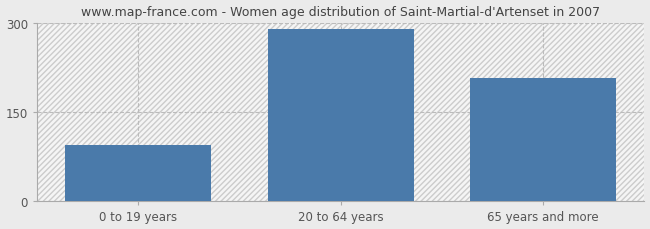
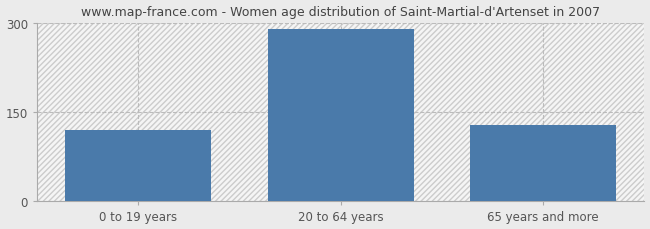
0 to 19 years: 94 -> 120
65 years and more: 208 -> 128
